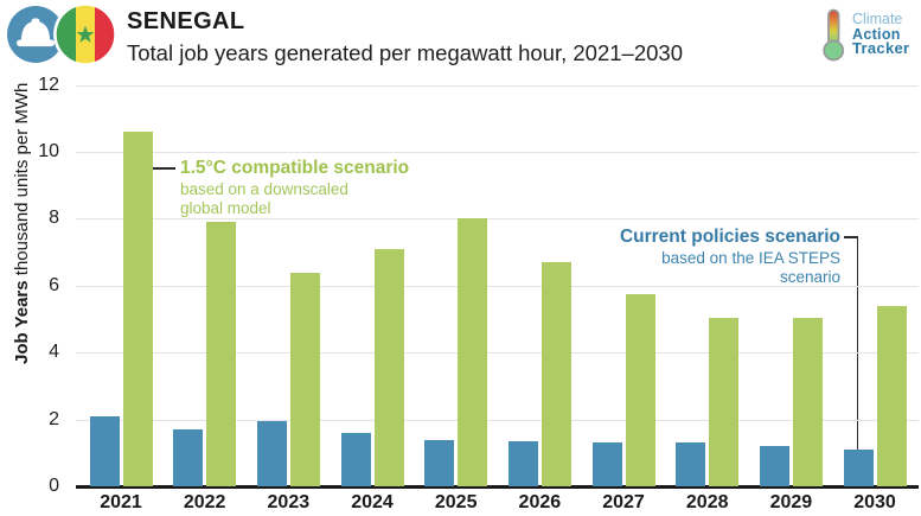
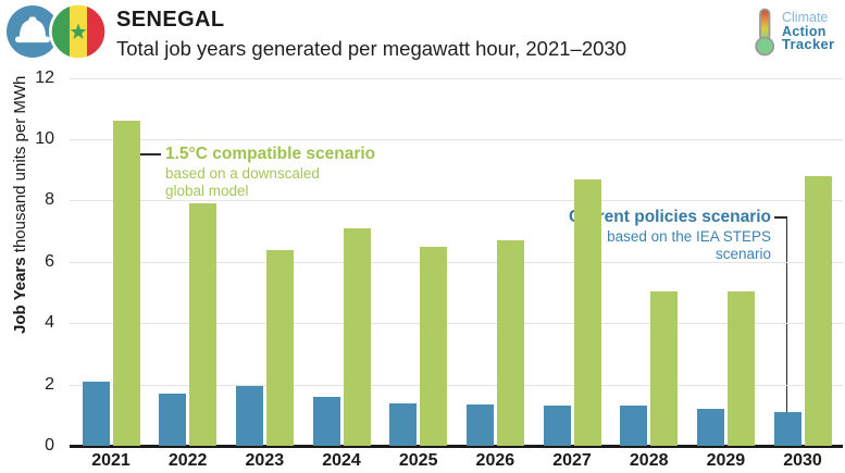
1.5°C compatible scenario/2025: 8.0 -> 6.5
1.5°C compatible scenario/2027: 5.8 -> 8.7
1.5°C compatible scenario/2030: 5.4 -> 8.8
